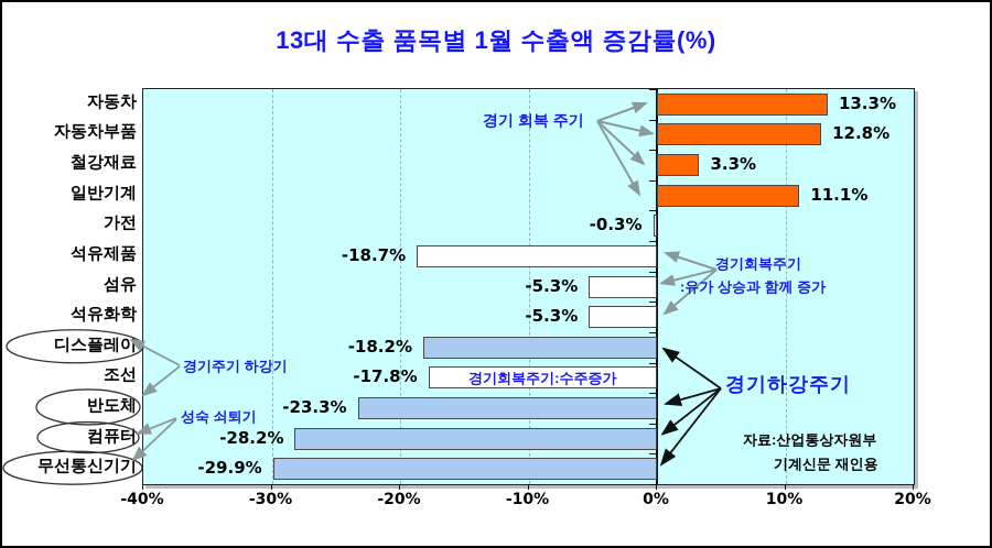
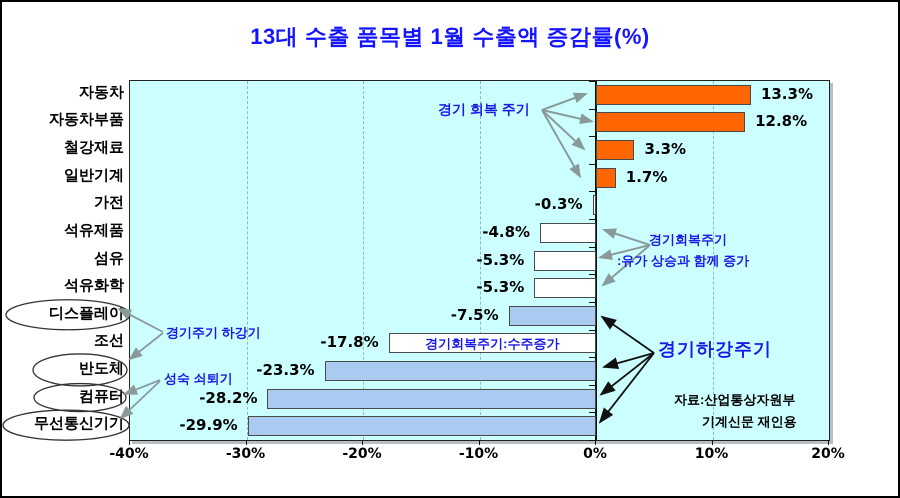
일반기계: 11.1% -> 1.7%
석유제품: -18.7% -> -4.8%
디스플레이: -18.2% -> -7.5%
